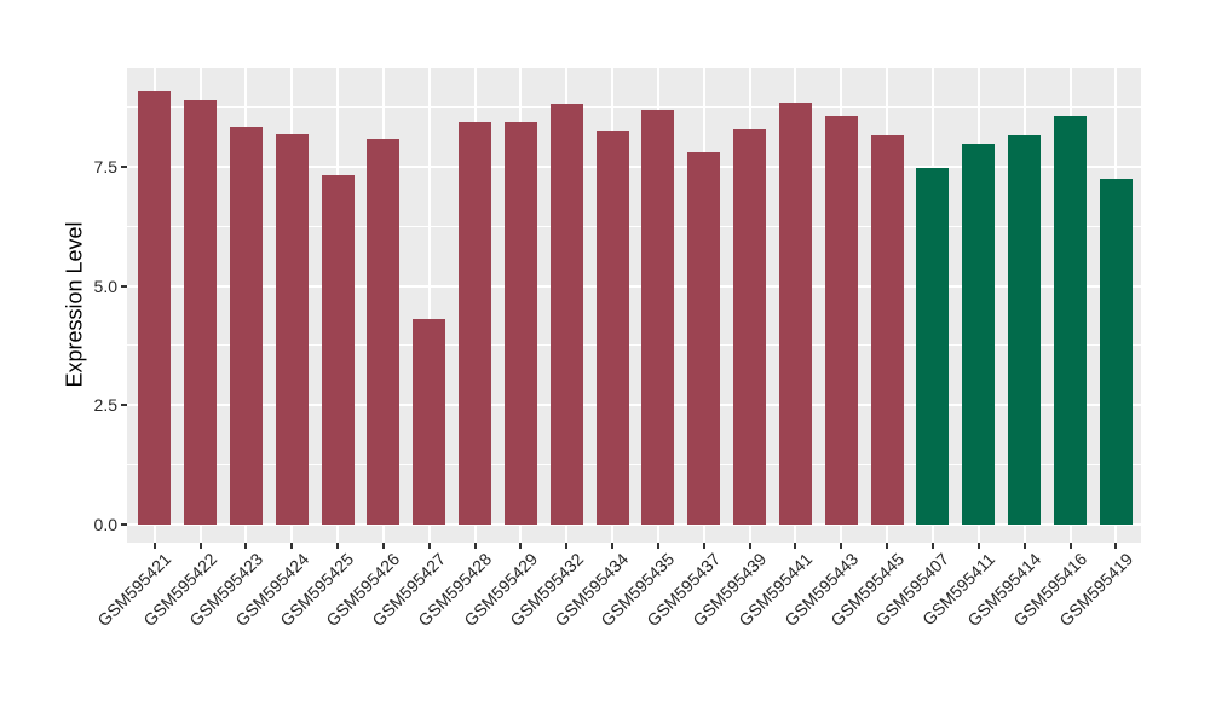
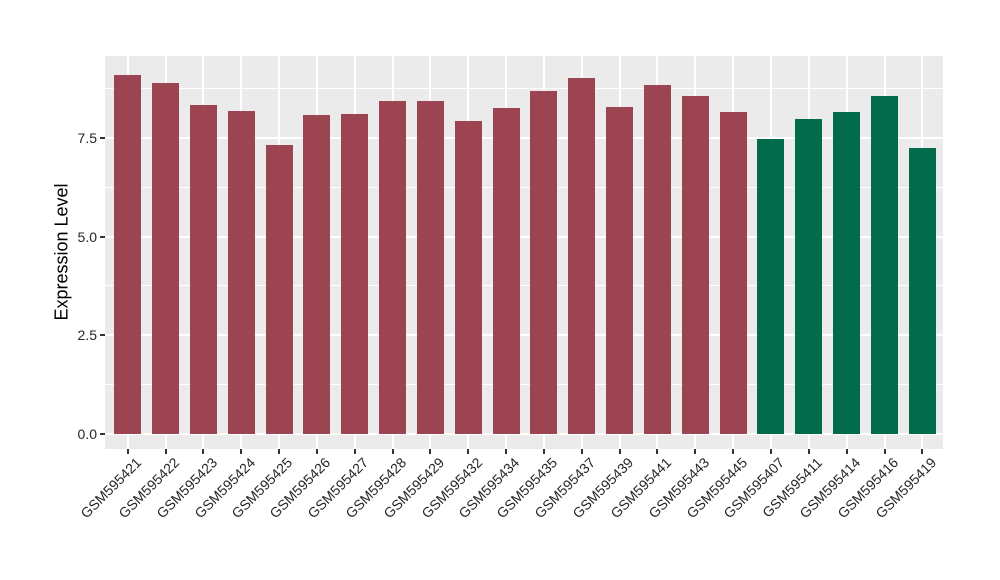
GSM595427: 4.3 -> 8.1
GSM595432: 8.8 -> 7.9
GSM595437: 7.8 -> 9.0
